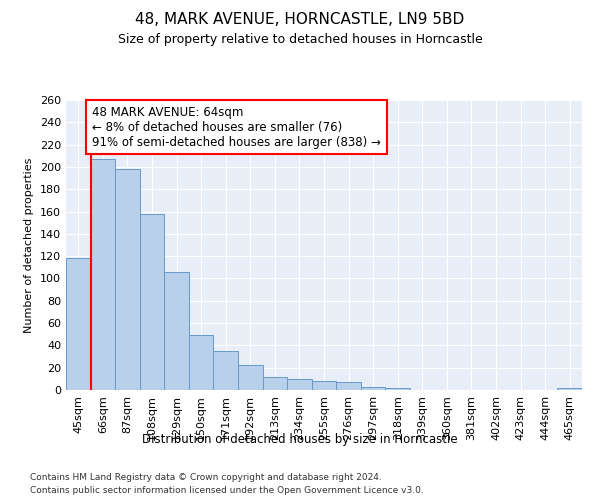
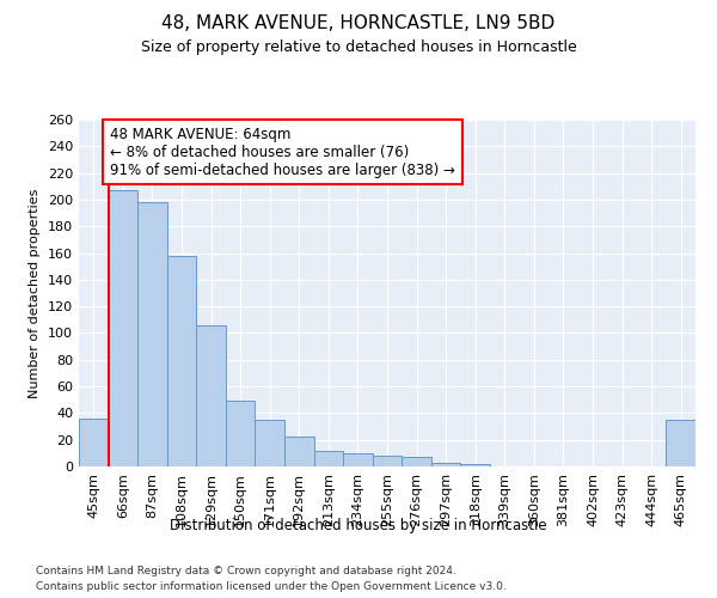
45sqm: 118 -> 36
465sqm: 2 -> 35
